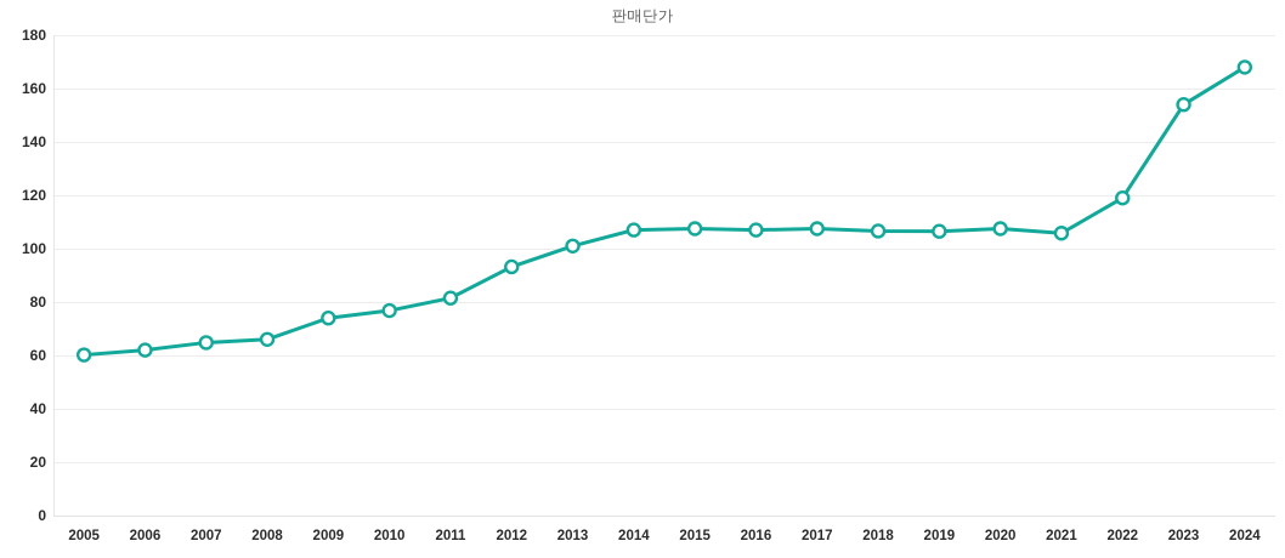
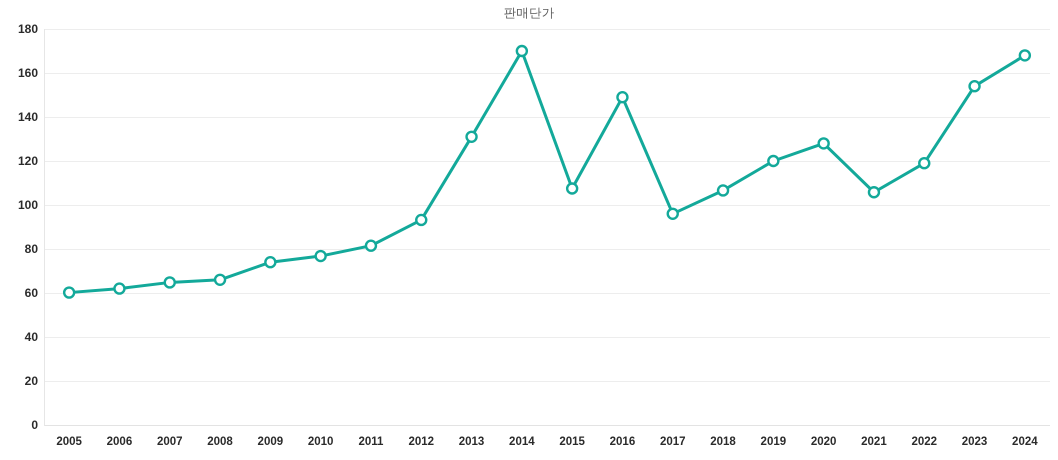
2013: 101 -> 131
2014: 107 -> 170
2016: 107 -> 149
2017: 108 -> 96
2019: 106 -> 120
2020: 108 -> 128
